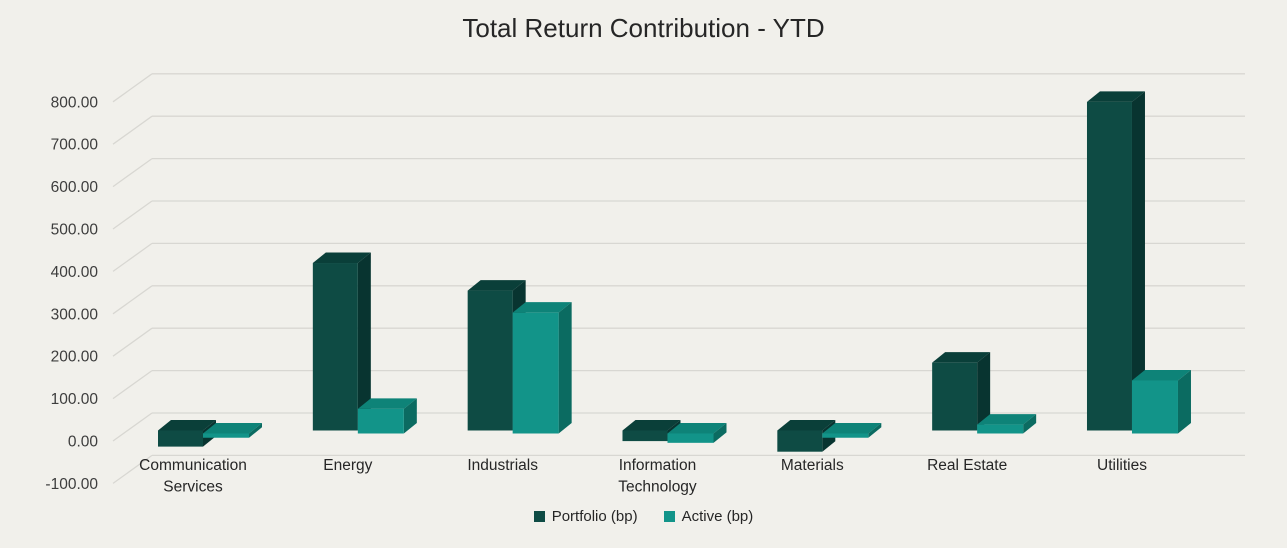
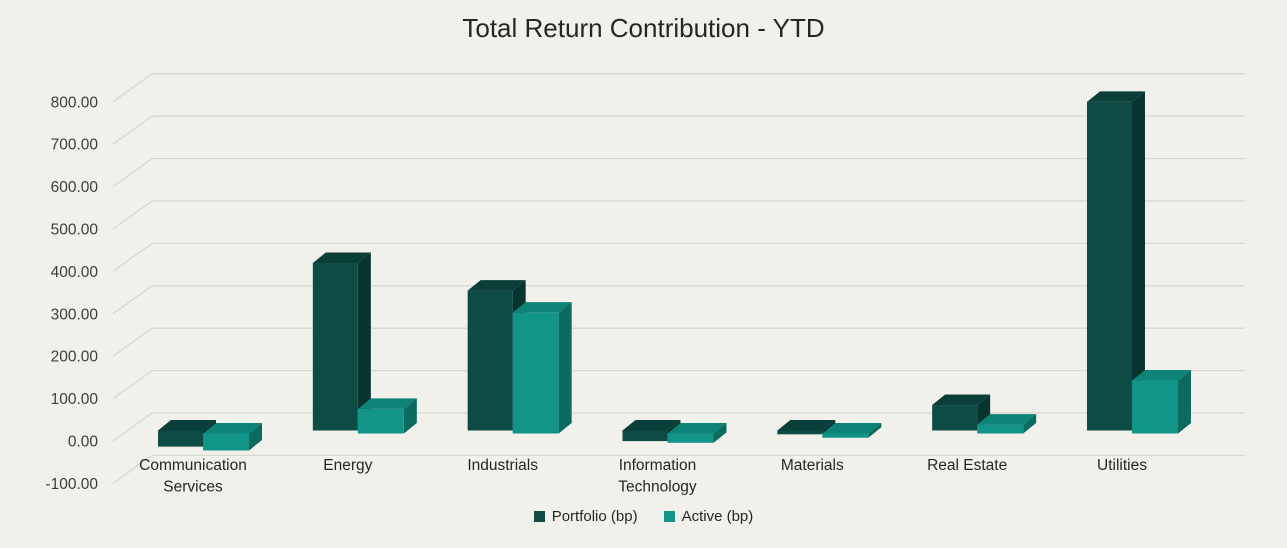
Active (bp)/Communication Services: -10 -> -40
Portfolio (bp)/Materials: -50 -> -10
Portfolio (bp)/Real Estate: 160 -> 60
